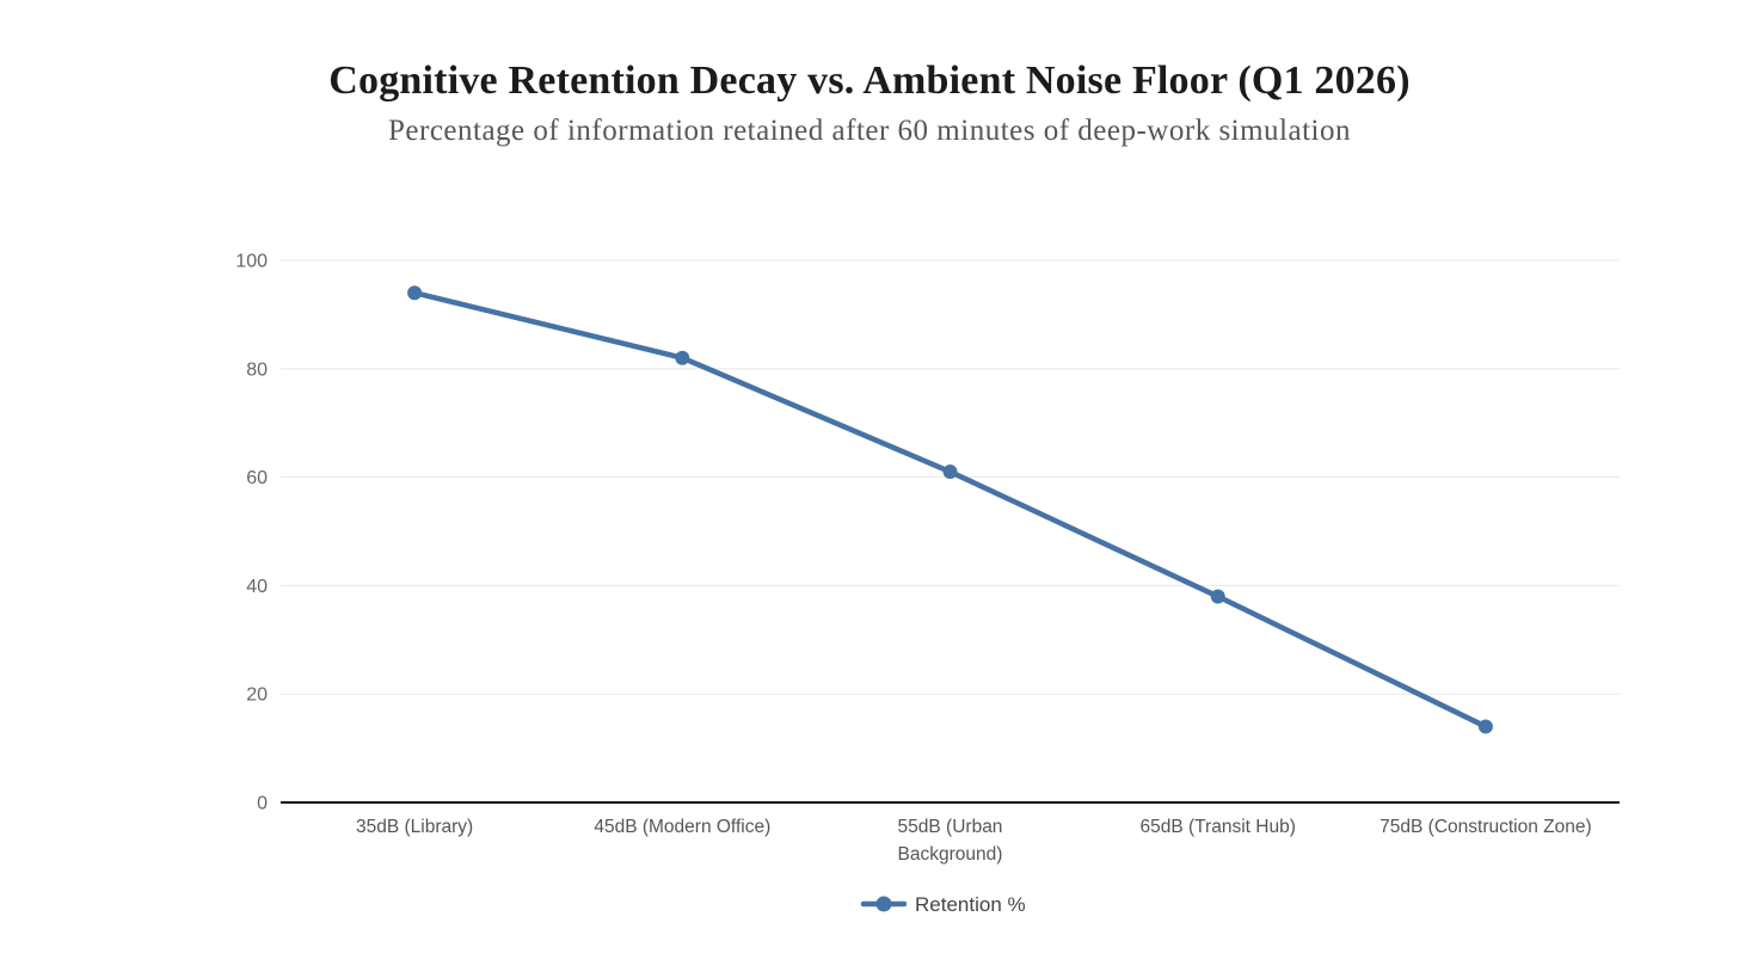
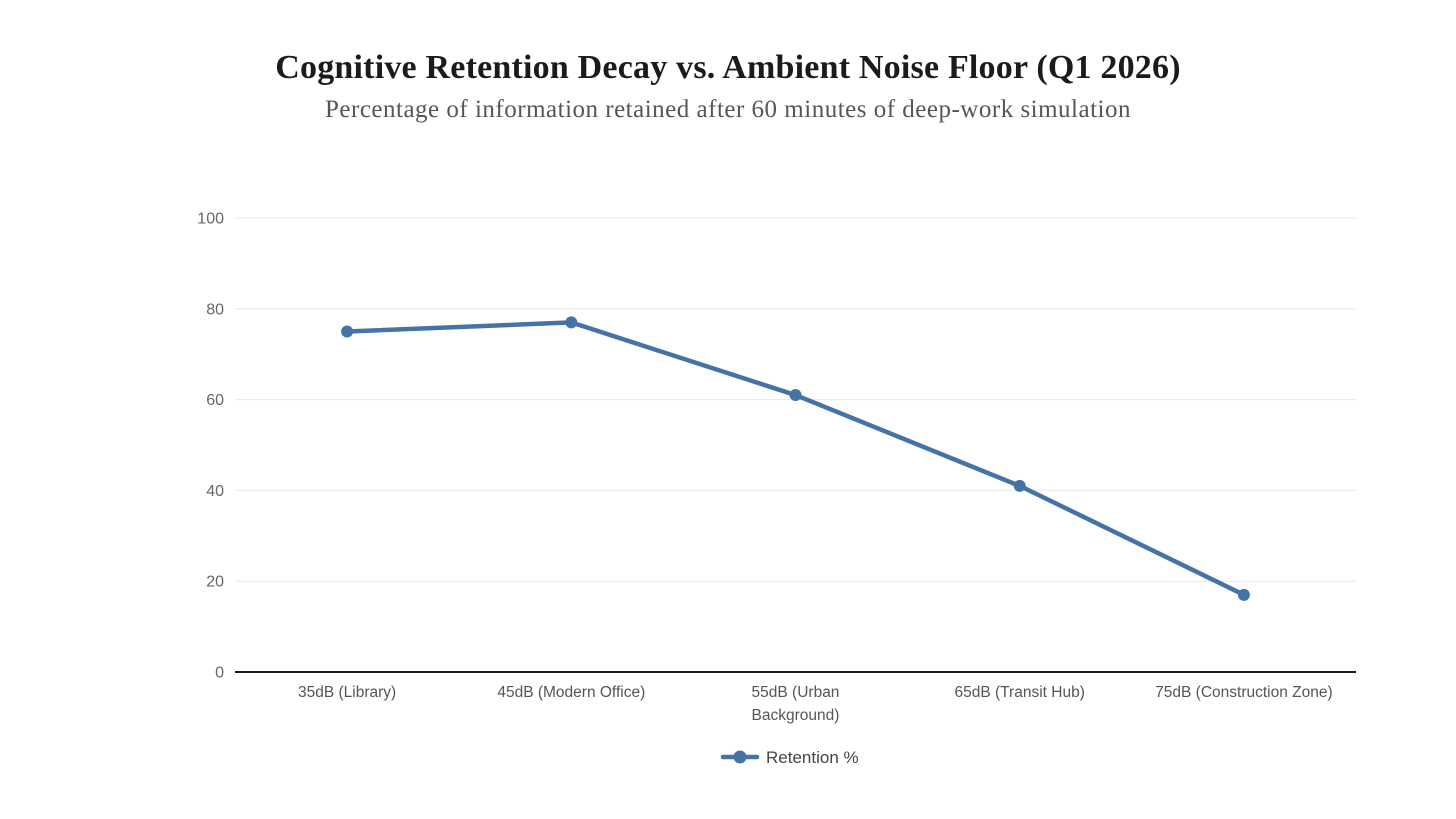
35dB (Library): 94 -> 75
45dB (Modern Office): 82 -> 77
65dB (Transit Hub): 38 -> 41
75dB (Construction Zone): 14 -> 17
